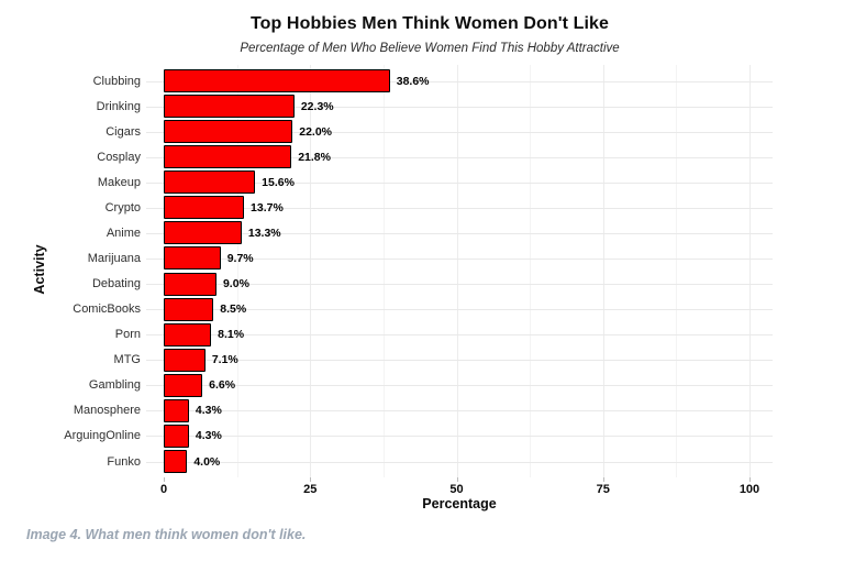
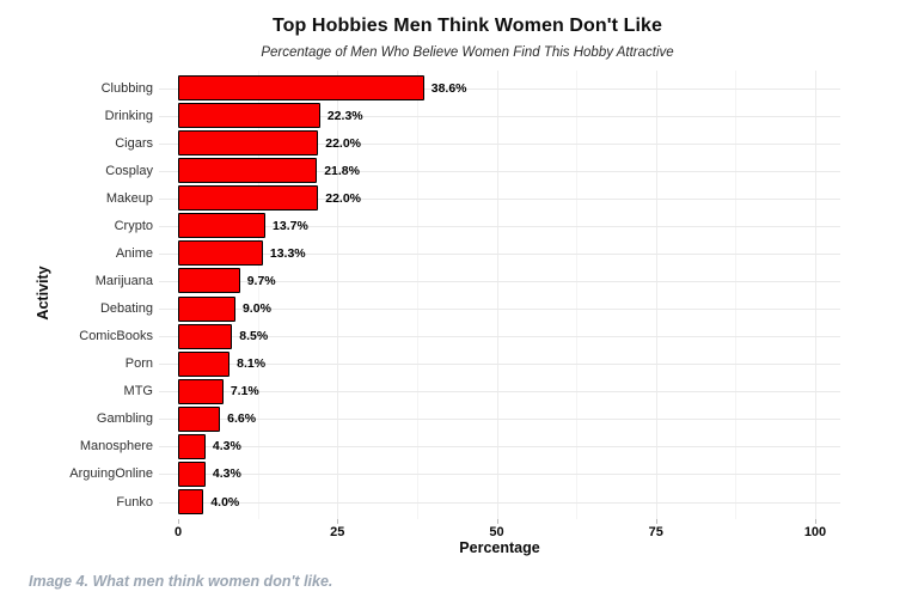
Makeup: 15.6% -> 22.0%
